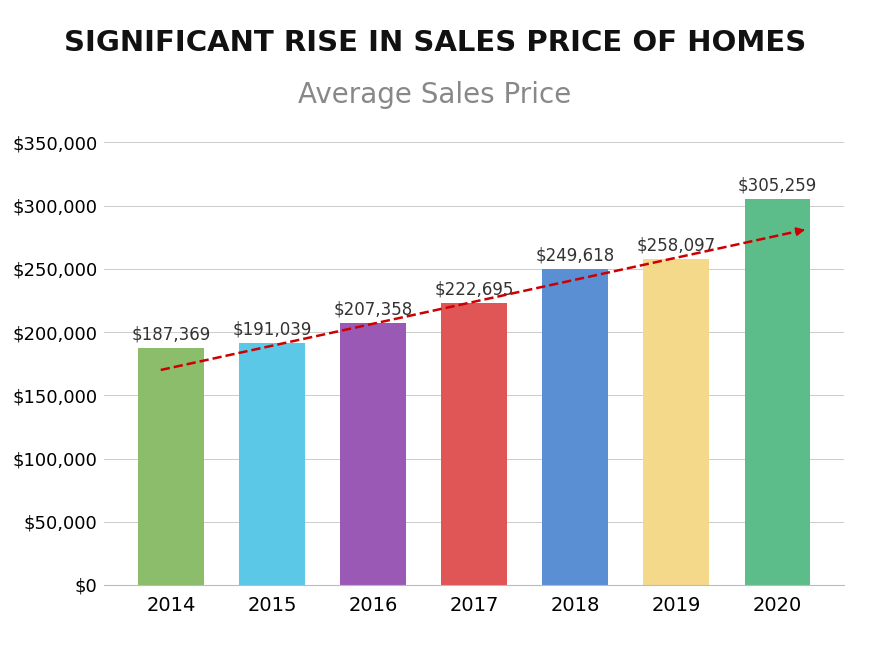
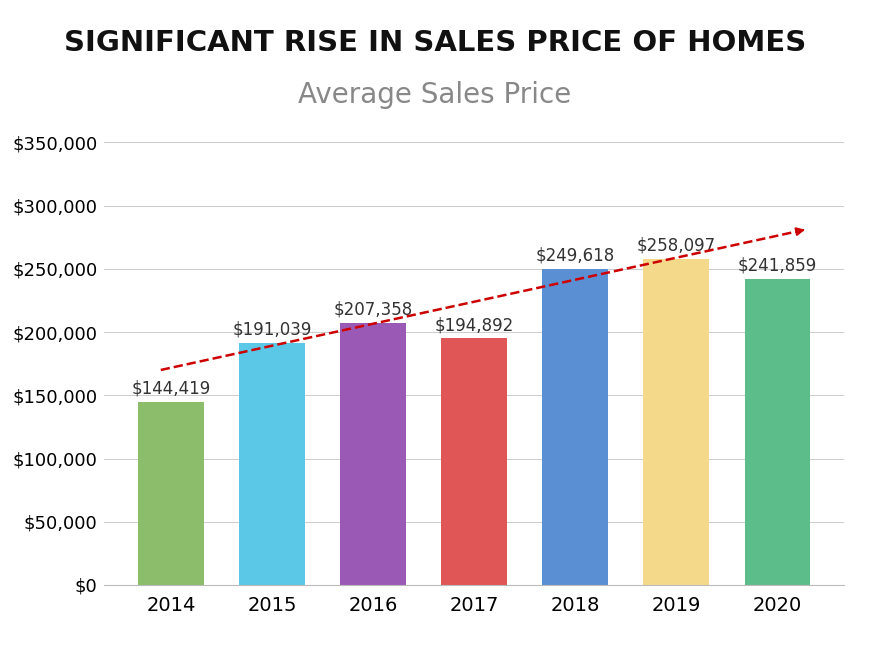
2014: $187,369 -> $144,419
2017: $222,695 -> $194,892
2020: $305,259 -> $241,859
